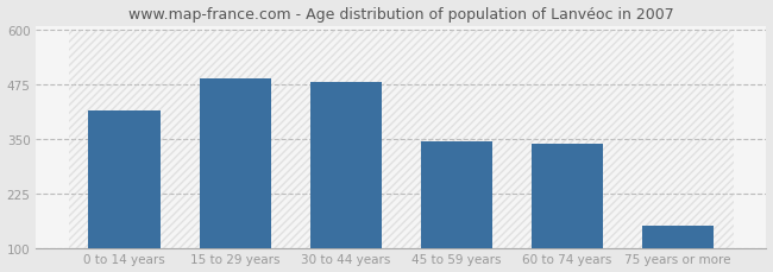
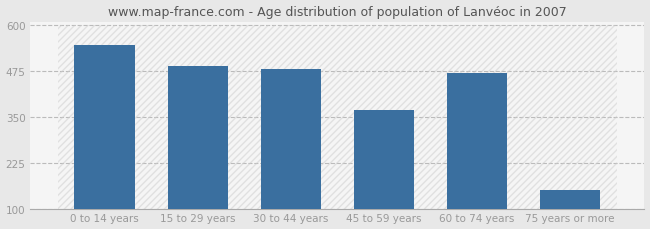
0 to 14 years: 415 -> 545
45 to 59 years: 345 -> 370
60 to 74 years: 338 -> 470
